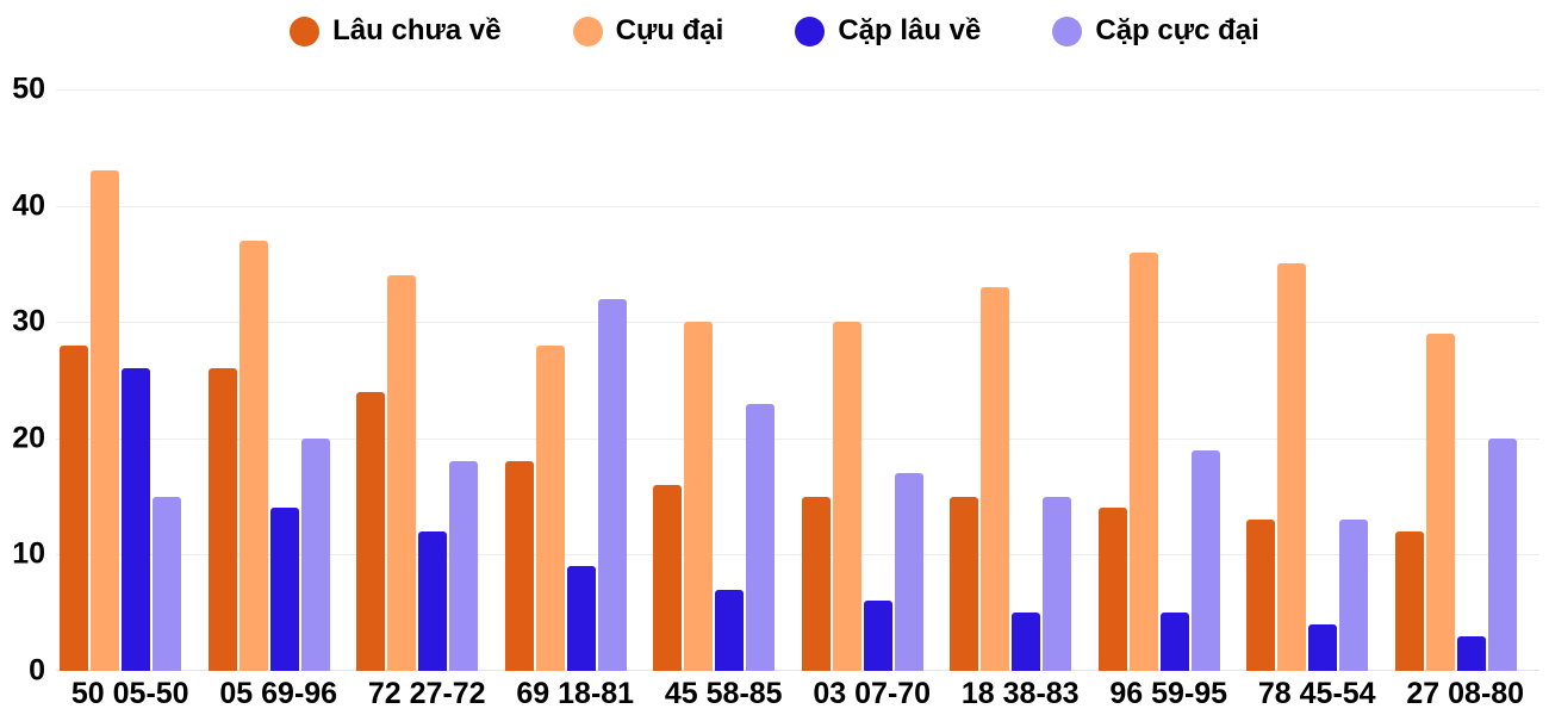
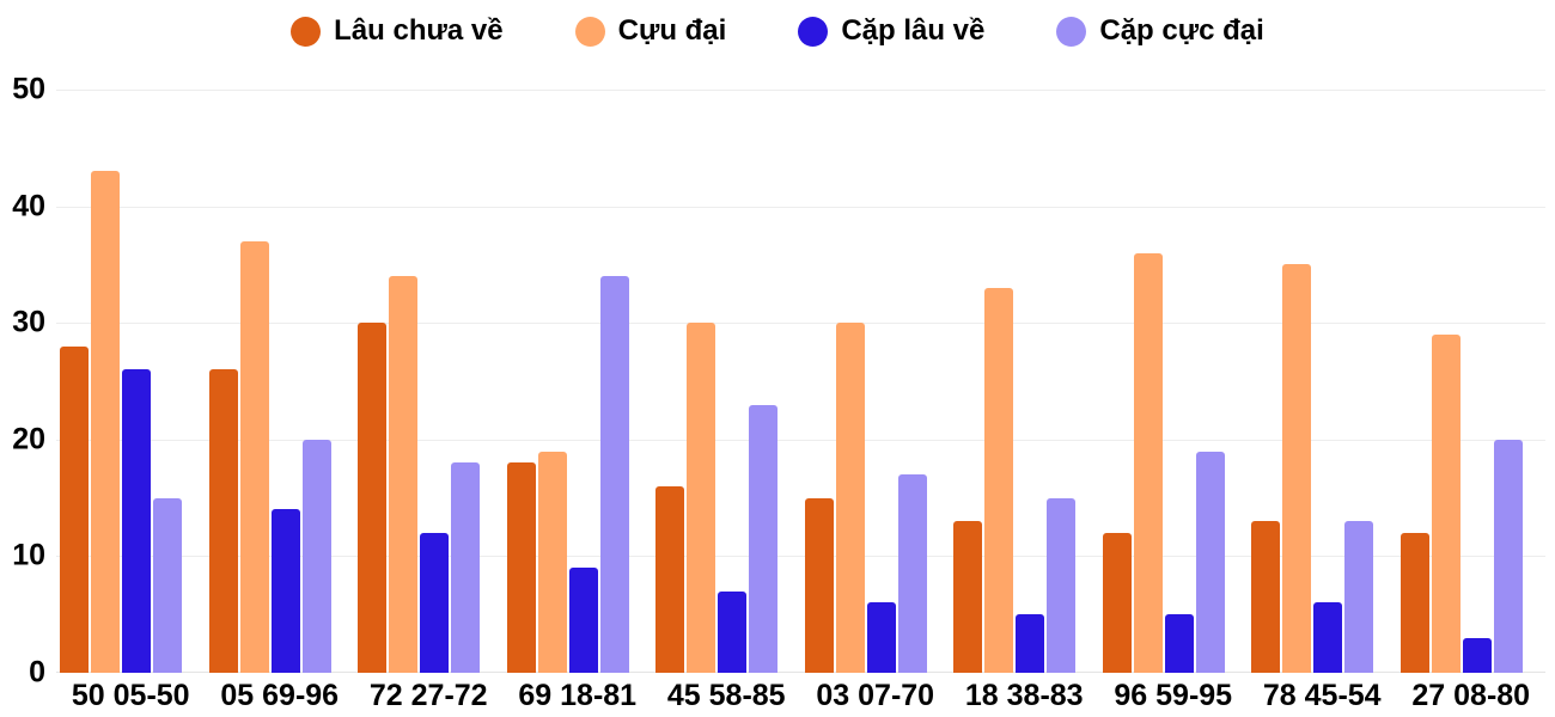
Lâu chưa về/72 27-72: 24 -> 30
Cựu đại/69 18-81: 28 -> 19
Cặp cực đại/69 18-81: 32 -> 34
Lâu chưa về/18 38-83: 15 -> 13
Lâu chưa về/96 59-95: 14 -> 12
Cặp lâu về/78 45-54: 4 -> 6
